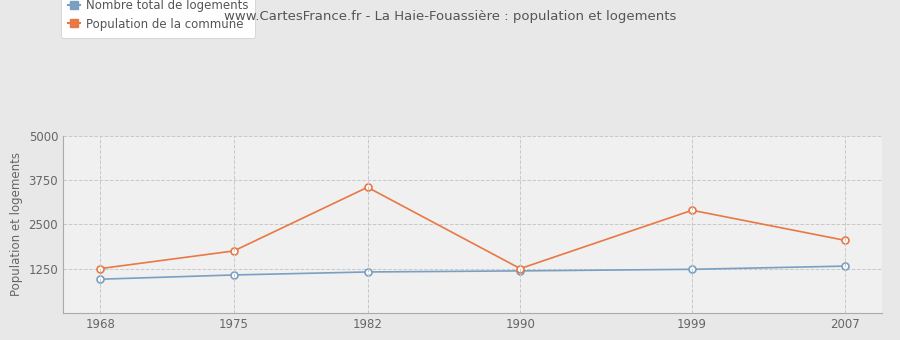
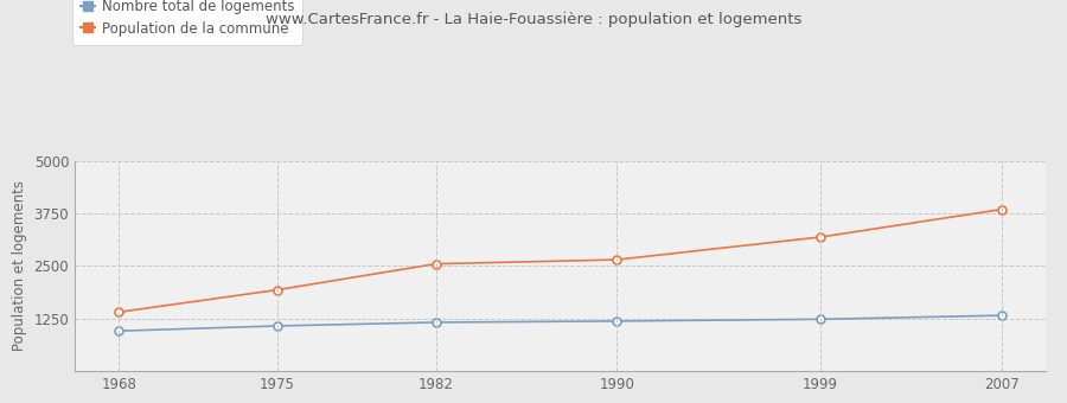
Population de la commune/1968: 1250 -> 1400
Population de la commune/1975: 1750 -> 1930
Population de la commune/1982: 3550 -> 2550
Population de la commune/1990: 1250 -> 2650
Population de la commune/1999: 2900 -> 3190
Population de la commune/2007: 2050 -> 3850
